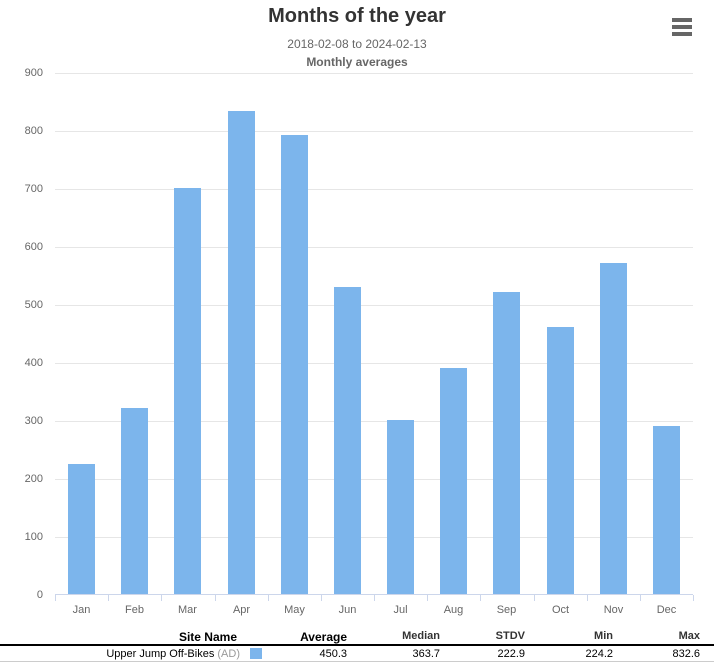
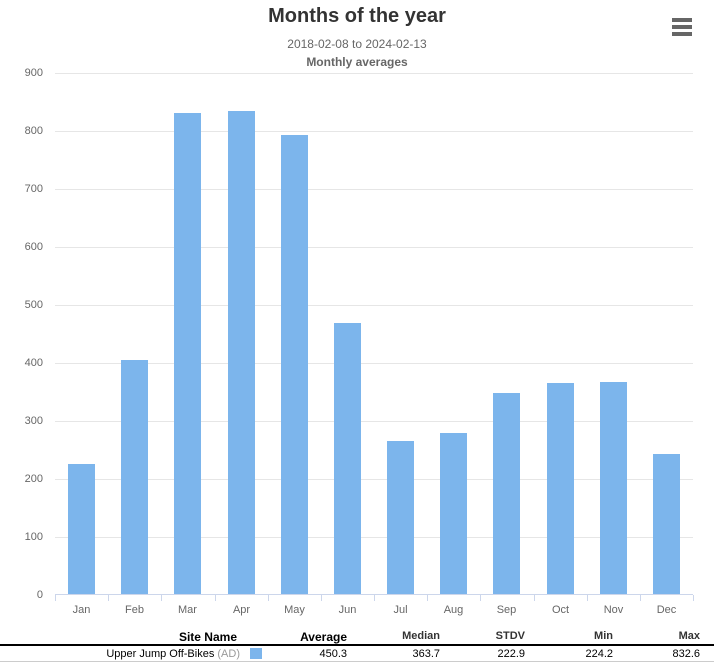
Feb: 320 -> 400
Mar: 700 -> 830
Jun: 530 -> 470
Jul: 300 -> 260
Aug: 390 -> 280
Sep: 520 -> 350
Oct: 460 -> 360
Nov: 570 -> 360
Dec: 290 -> 240
